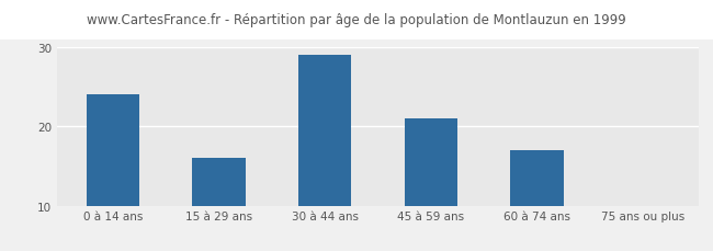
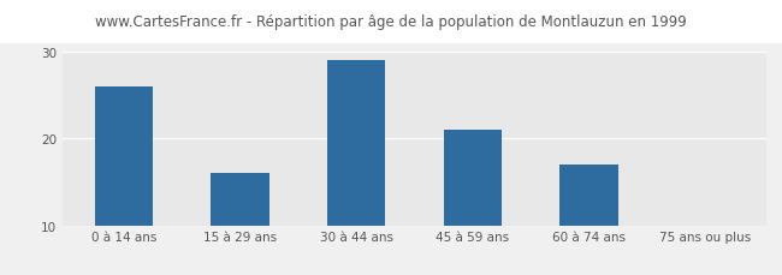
0 à 14 ans: 24 -> 26
